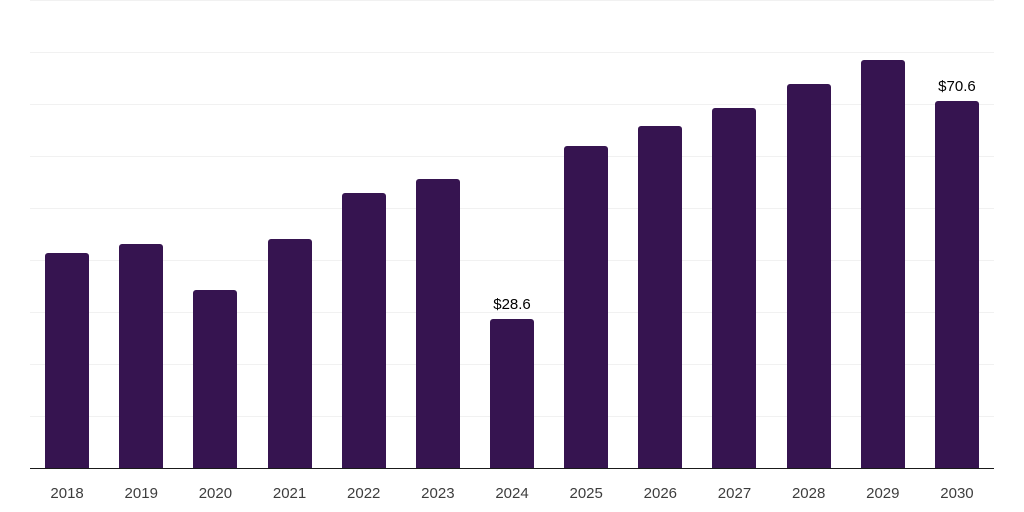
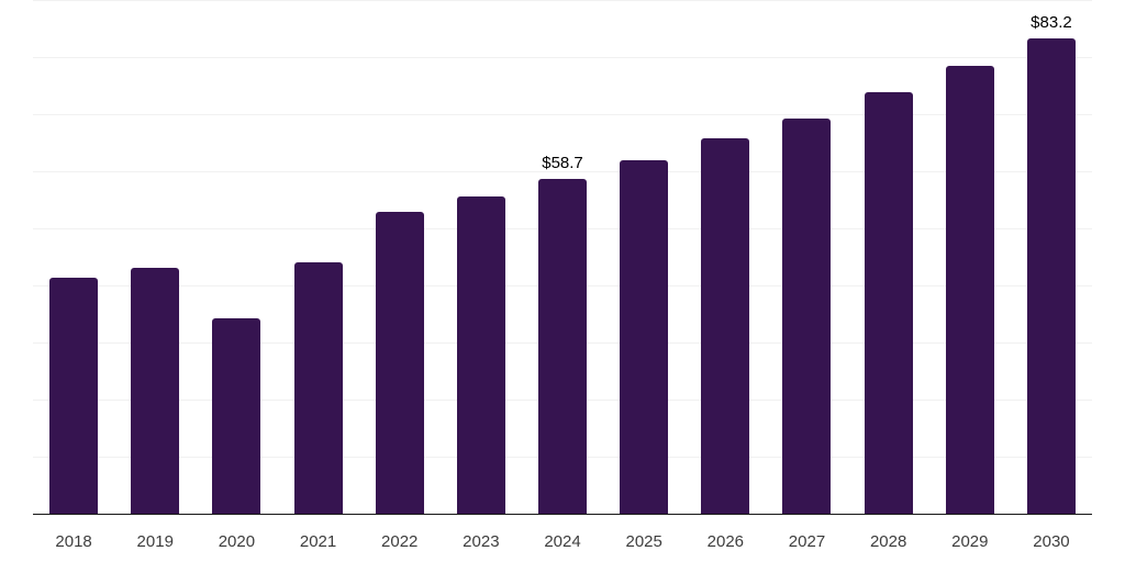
2024: $28.6 -> $58.7
2030: $70.6 -> $83.2
